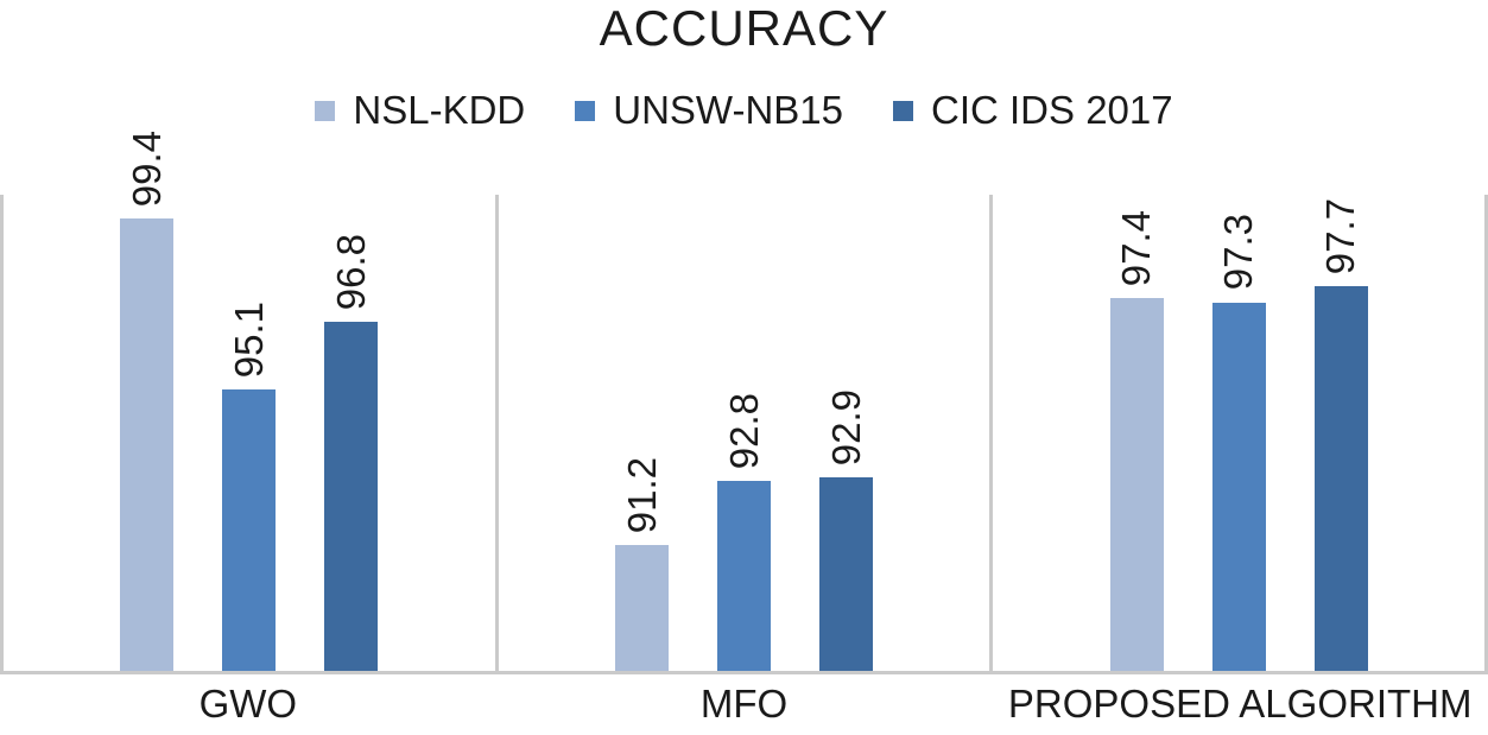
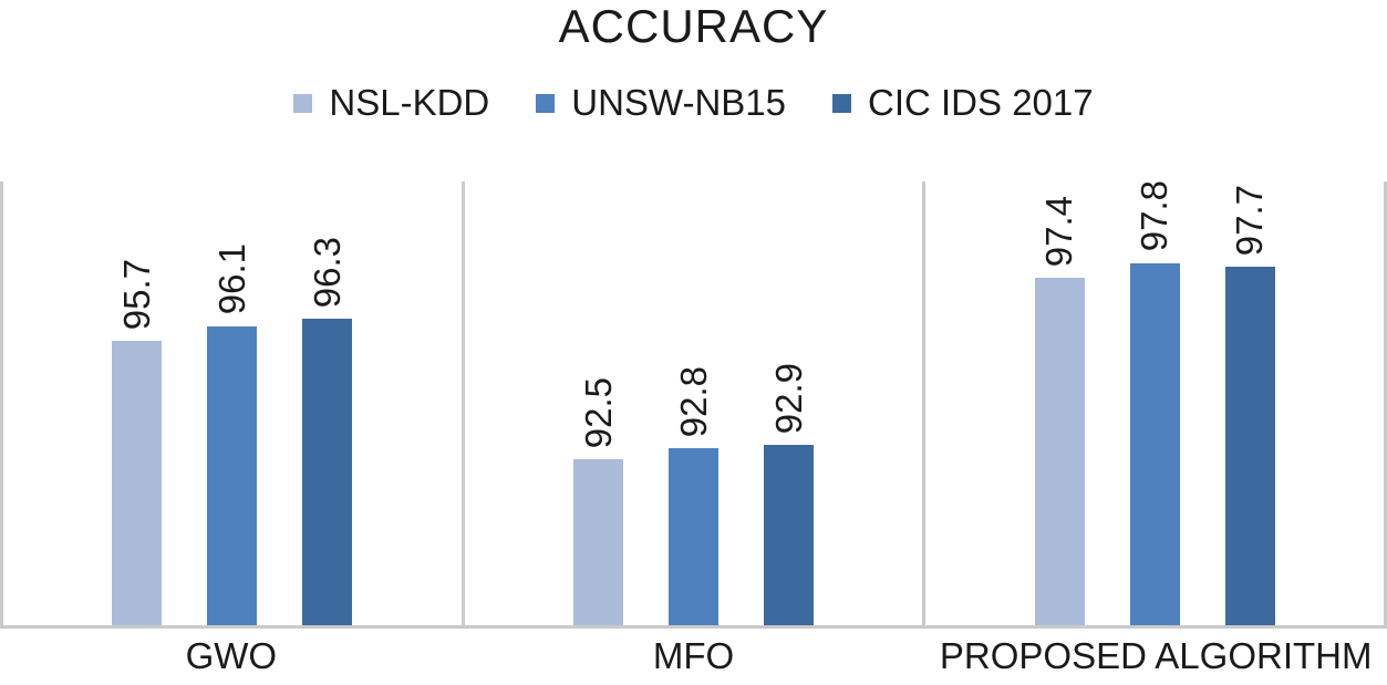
NSL-KDD/GWO: 99.4 -> 95.7
UNSW-NB15/GWO: 95.1 -> 96.1
CIC IDS 2017/GWO: 96.8 -> 96.3
NSL-KDD/MFO: 91.2 -> 92.5
UNSW-NB15/PROPOSED ALGORITHM: 97.3 -> 97.8
